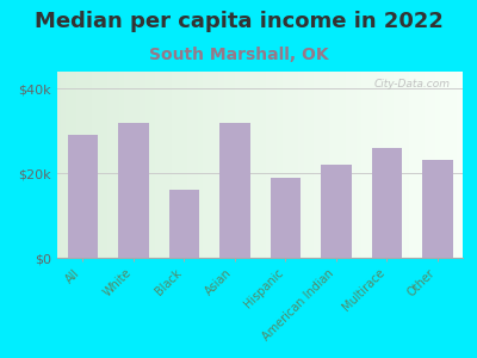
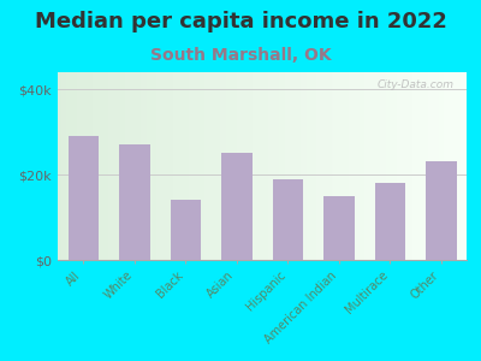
White: $32k -> $27k
Black: $16k -> $14k
Asian: $32k -> $25k
American Indian: $22k -> $15k
Multirace: $26k -> $18k
